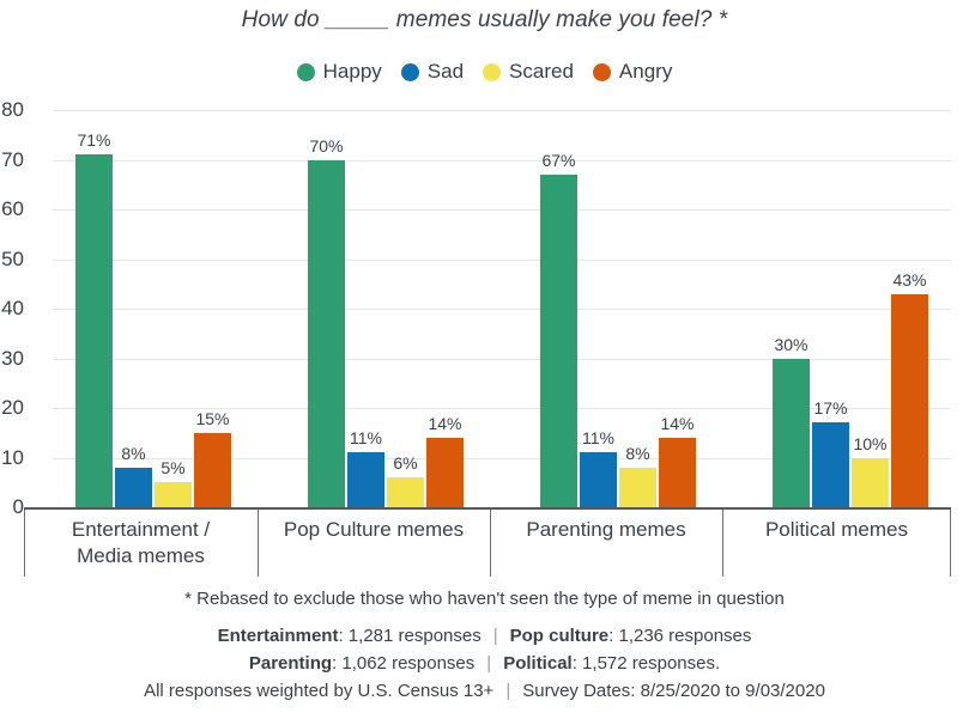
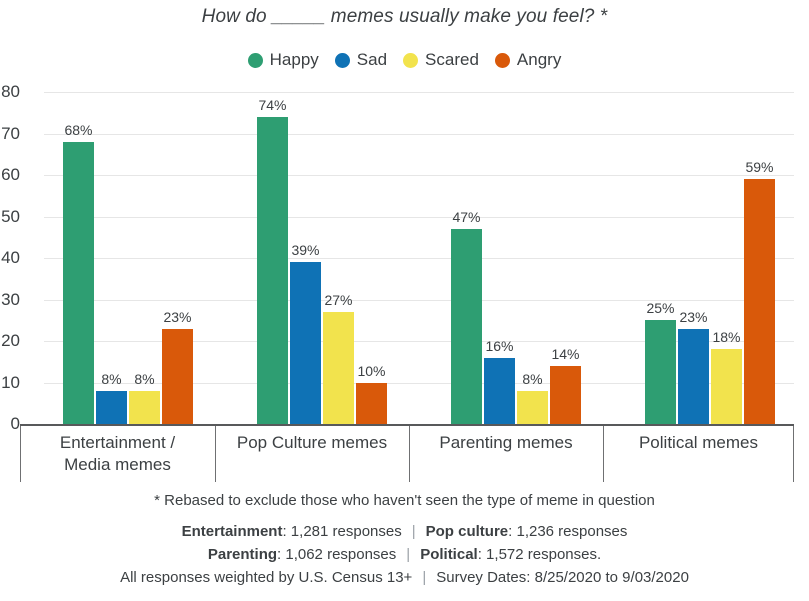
Happy/Entertainment / Media memes: 71% -> 68%
Scared/Entertainment / Media memes: 5% -> 8%
Angry/Entertainment / Media memes: 15% -> 23%
Happy/Pop Culture memes: 70% -> 74%
Sad/Pop Culture memes: 11% -> 39%
Scared/Pop Culture memes: 6% -> 27%
Angry/Pop Culture memes: 14% -> 10%
Happy/Parenting memes: 67% -> 47%
Sad/Parenting memes: 11% -> 16%
Happy/Political memes: 30% -> 25%
Sad/Political memes: 17% -> 23%
Scared/Political memes: 10% -> 18%
Angry/Political memes: 43% -> 59%
